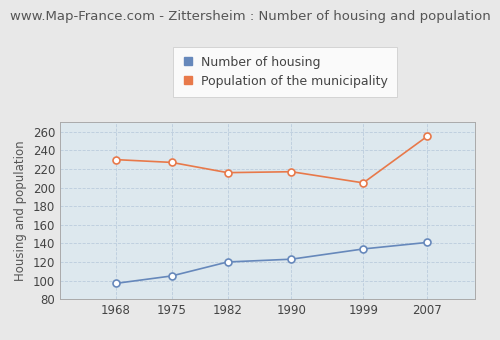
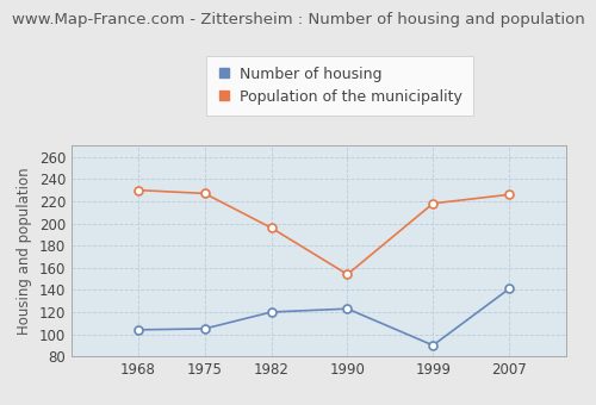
Number of housing/1968: 97 -> 104
Population of the municipality/1982: 216 -> 196
Population of the municipality/1990: 217 -> 154
Number of housing/1999: 134 -> 90
Population of the municipality/1999: 205 -> 218
Population of the municipality/2007: 255 -> 226
